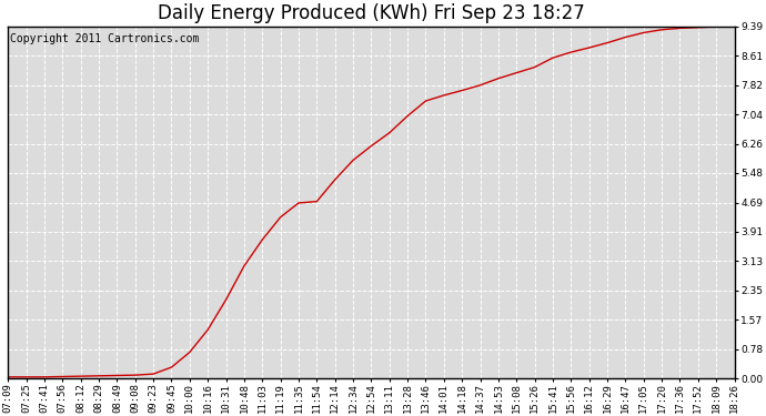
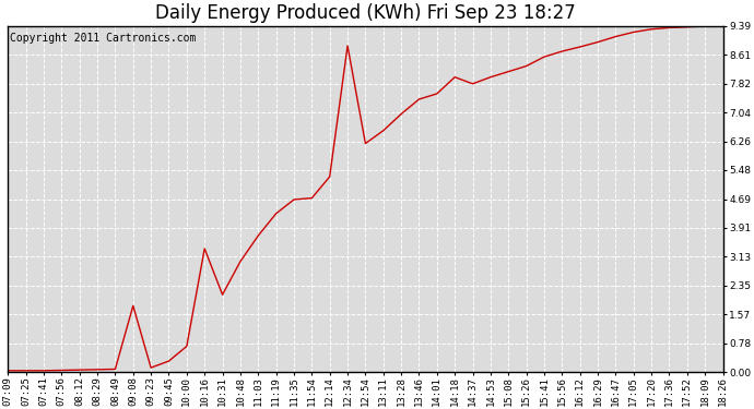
09:08: 0.09 -> 1.80
10:16: 1.30 -> 3.35
12:34: 5.82 -> 8.85
14:18: 7.68 -> 8.00
